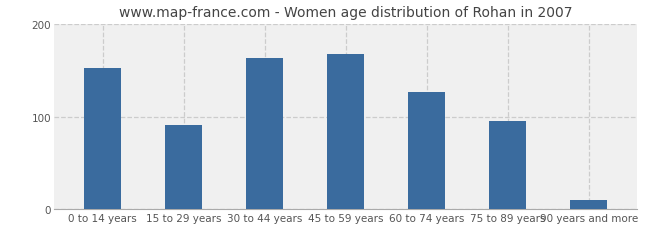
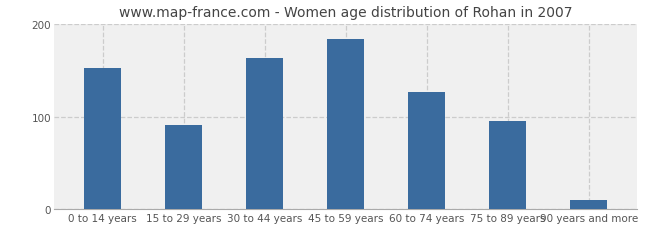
45 to 59 years: 167 -> 184
